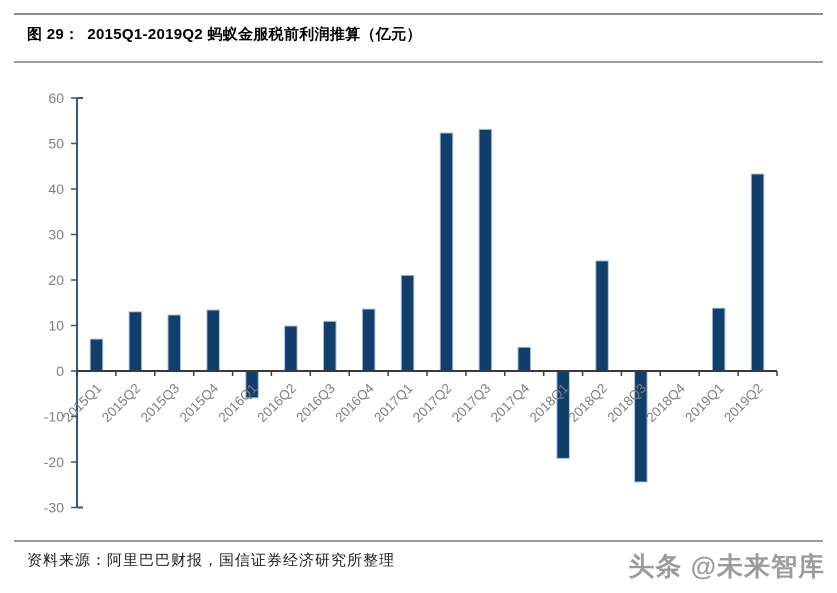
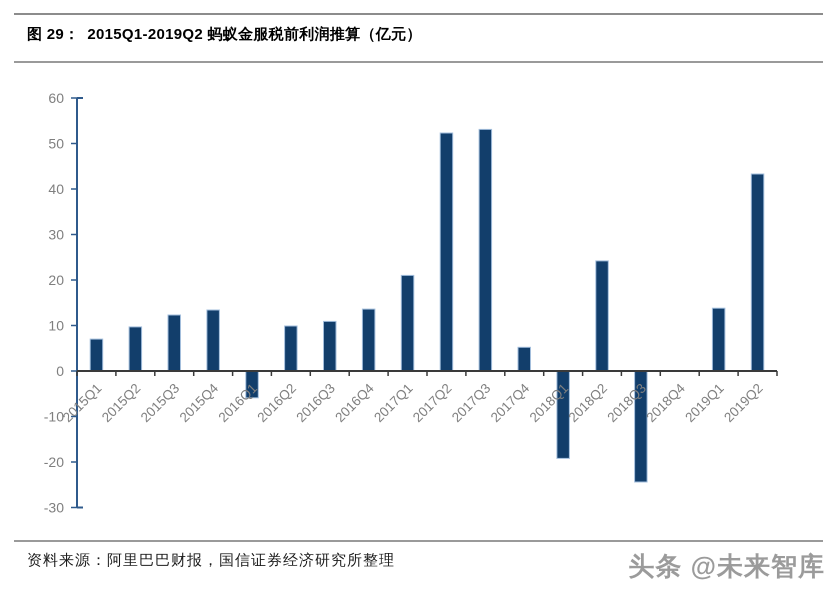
2015Q2: 13 -> 10
